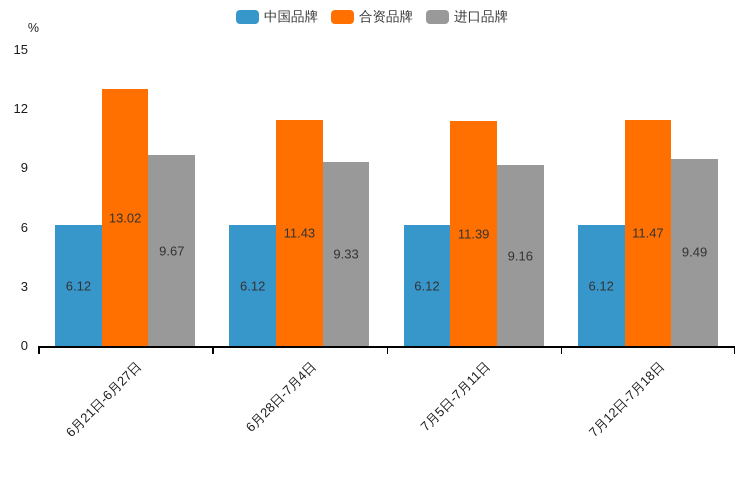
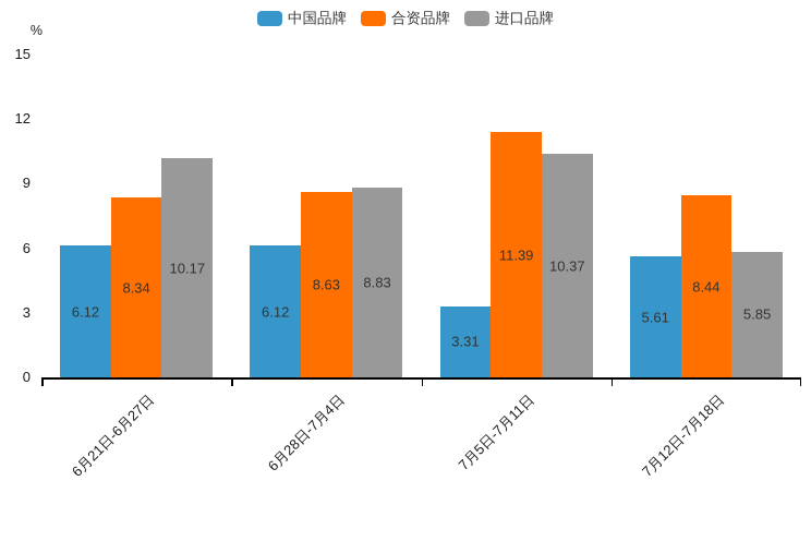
合资品牌/6月21日-6月27日: 13.02 -> 8.34
进口品牌/6月21日-6月27日: 9.67 -> 10.17
合资品牌/6月28日-7月4日: 11.43 -> 8.63
进口品牌/6月28日-7月4日: 9.33 -> 8.83
中国品牌/7月5日-7月11日: 6.12 -> 3.31
进口品牌/7月5日-7月11日: 9.16 -> 10.37
中国品牌/7月12日-7月18日: 6.12 -> 5.61
合资品牌/7月12日-7月18日: 11.47 -> 8.44
进口品牌/7月12日-7月18日: 9.49 -> 5.85
